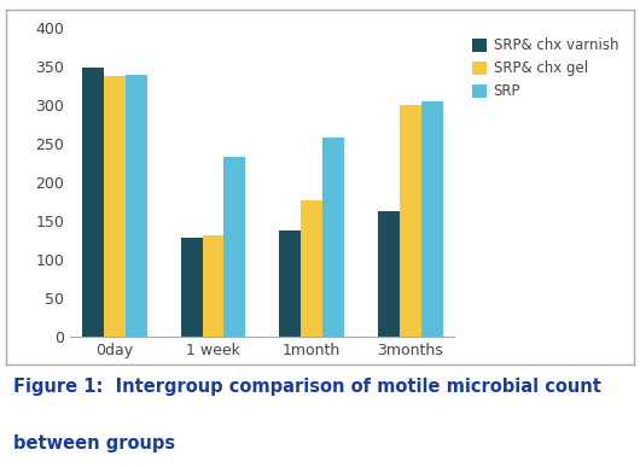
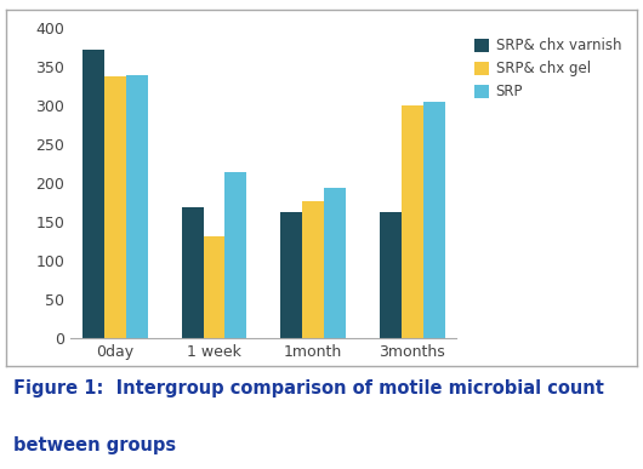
SRP& chx varnish/0day: 348 -> 372
SRP& chx varnish/1 week: 128 -> 168
SRP/1 week: 233 -> 214
SRP& chx varnish/1month: 137 -> 162
SRP/1month: 258 -> 194
